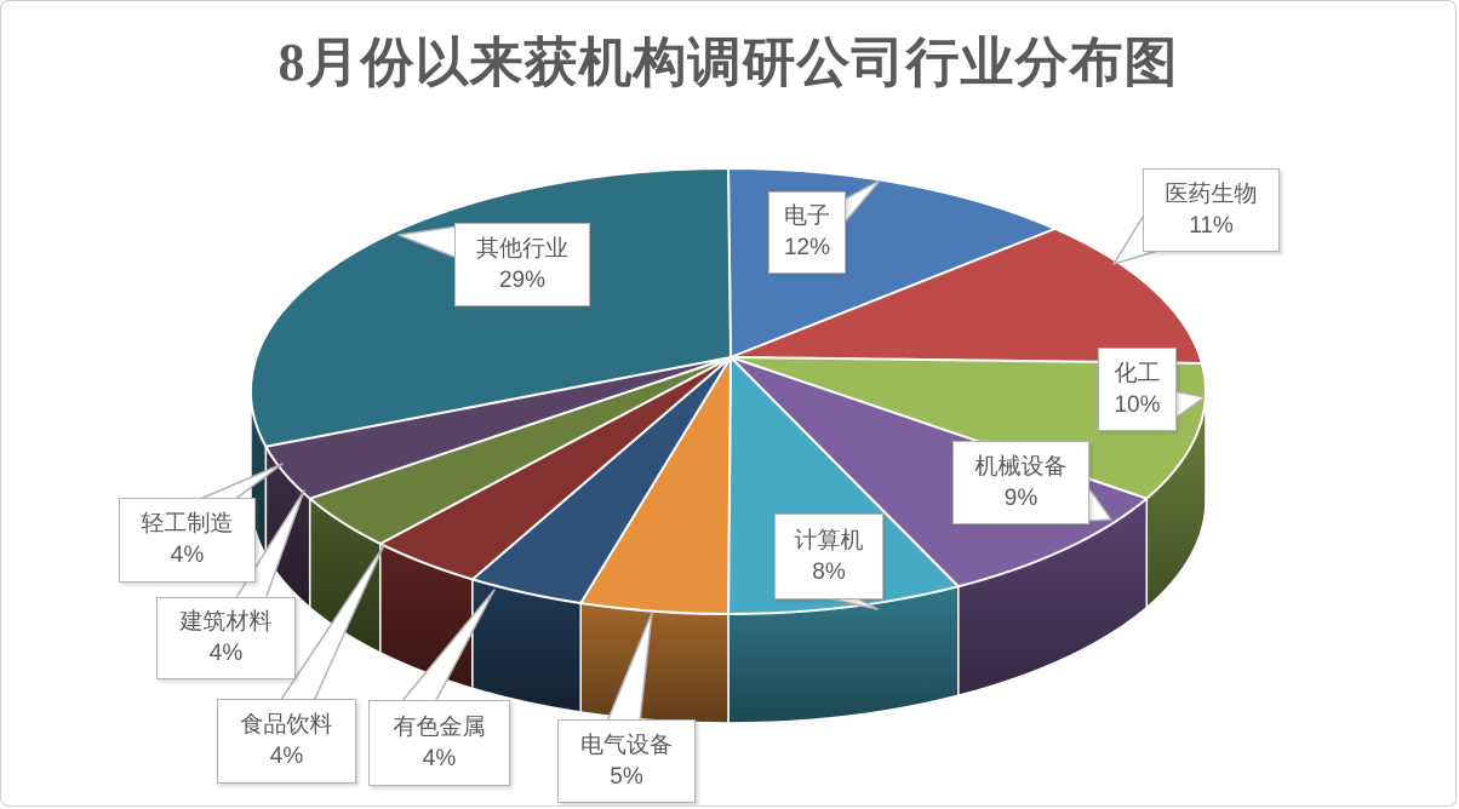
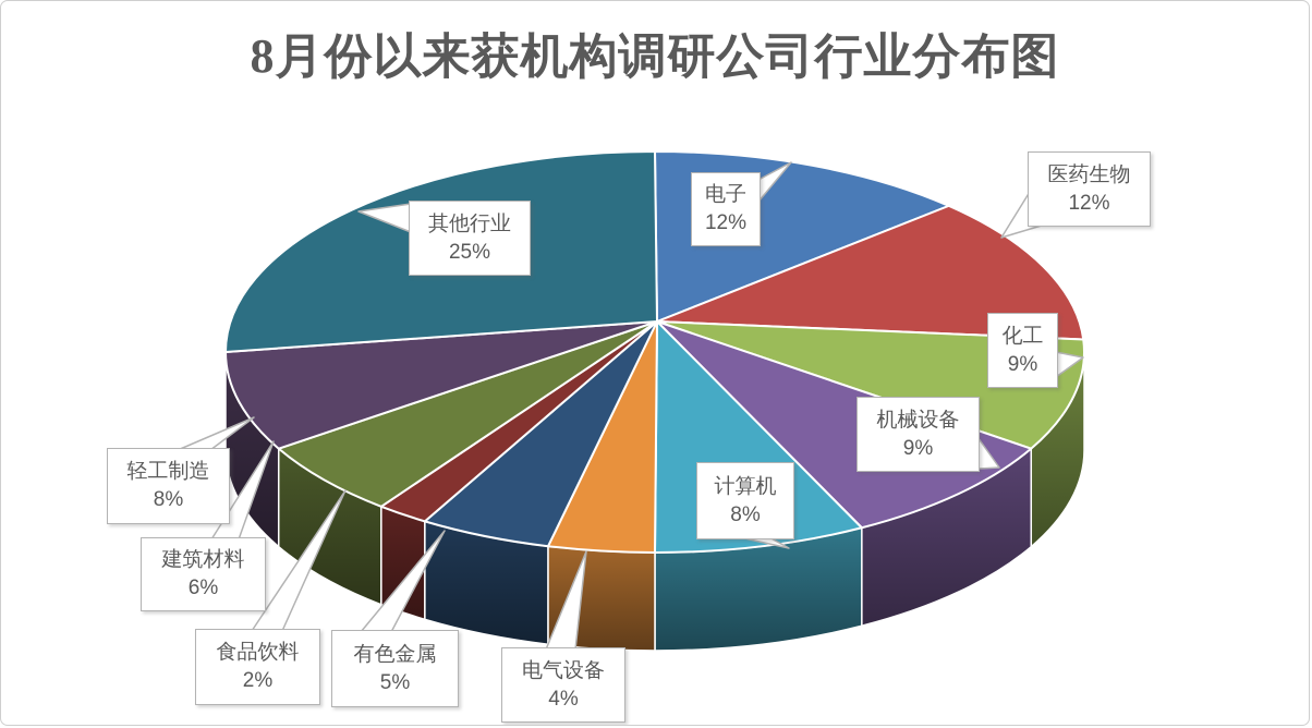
医药生物: 11% -> 12%
化工: 10% -> 9%
电气设备: 5% -> 4%
有色金属: 4% -> 5%
食品饮料: 4% -> 2%
建筑材料: 4% -> 6%
轻工制造: 4% -> 8%
其他行业: 29% -> 25%
